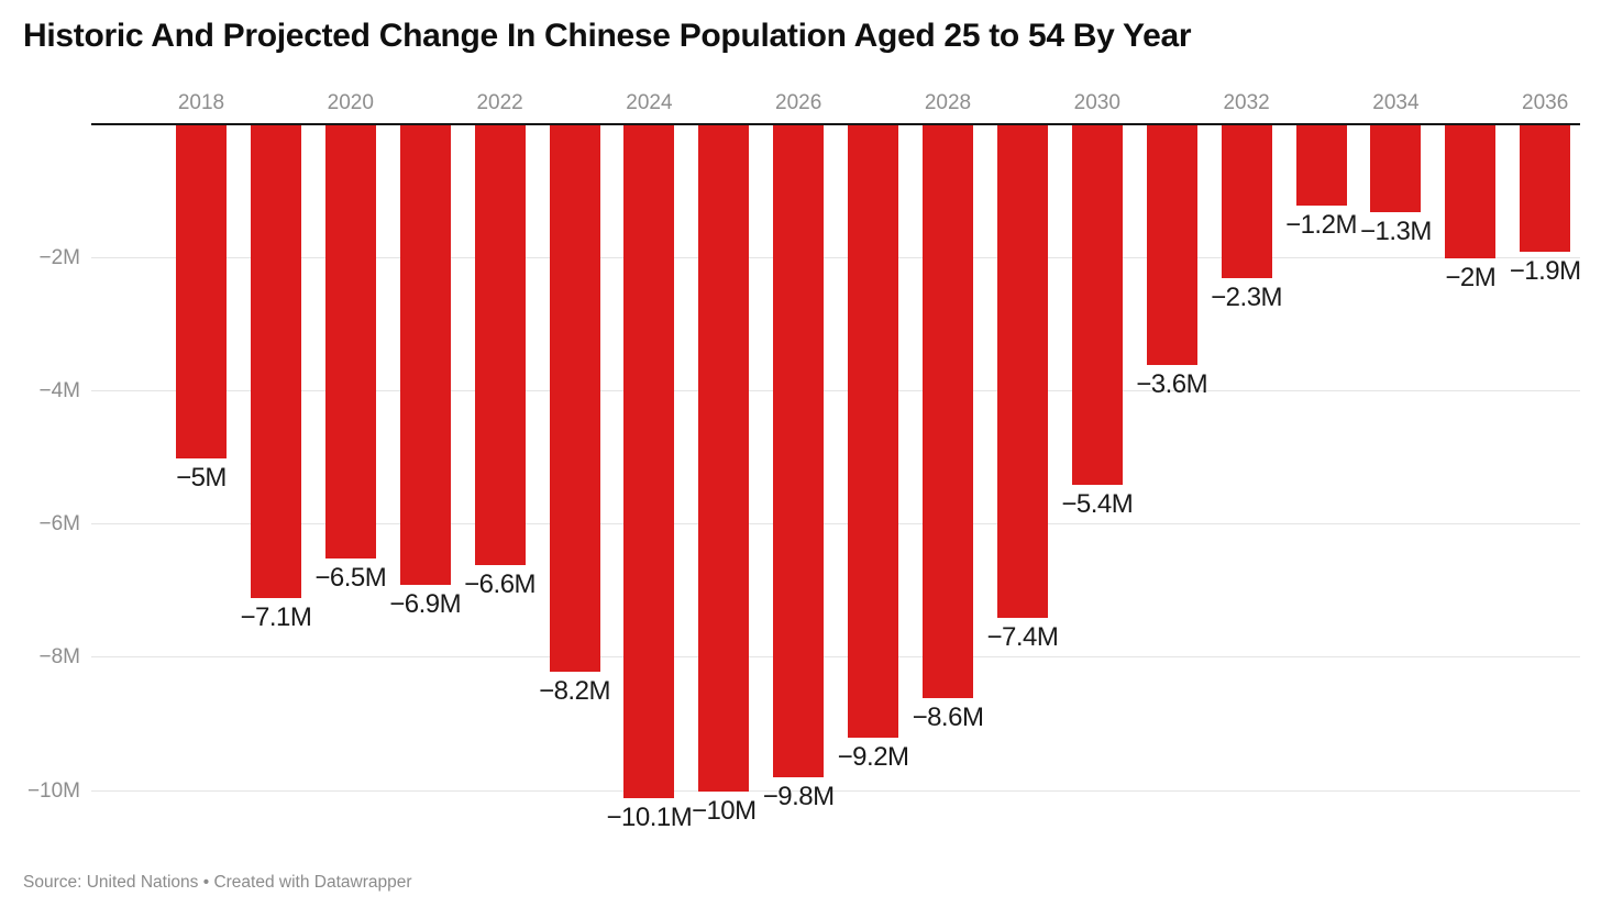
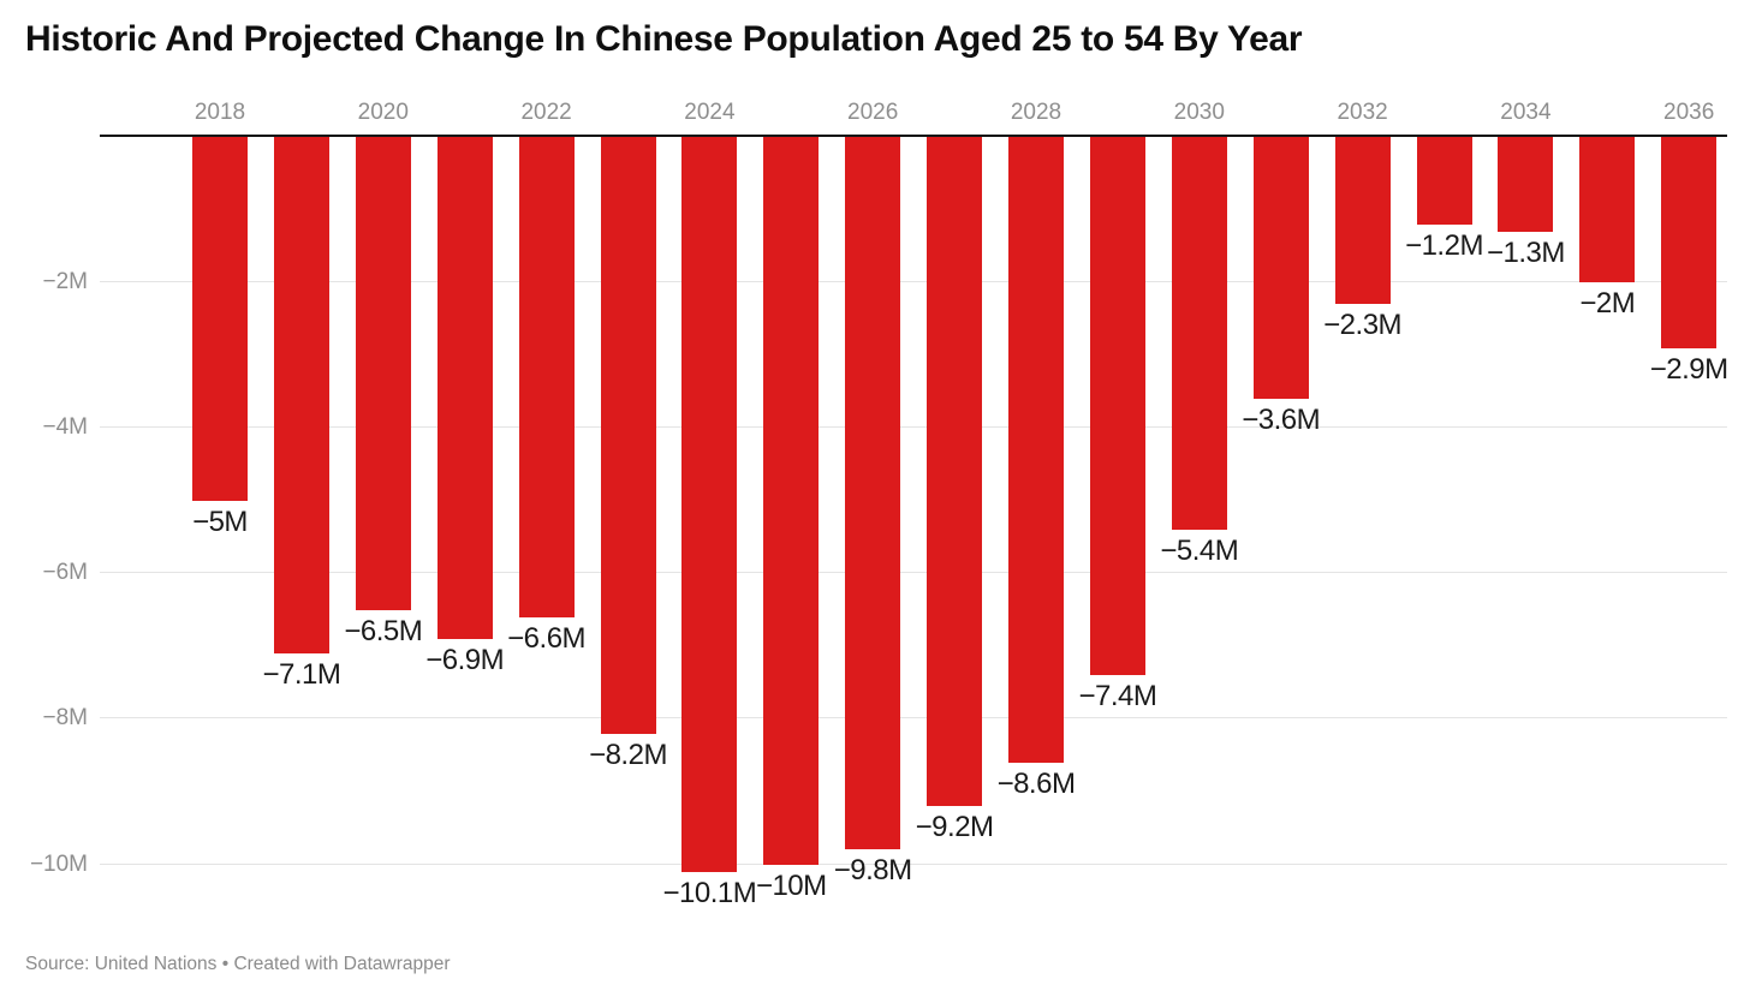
2036: −1.9M -> −2.9M
